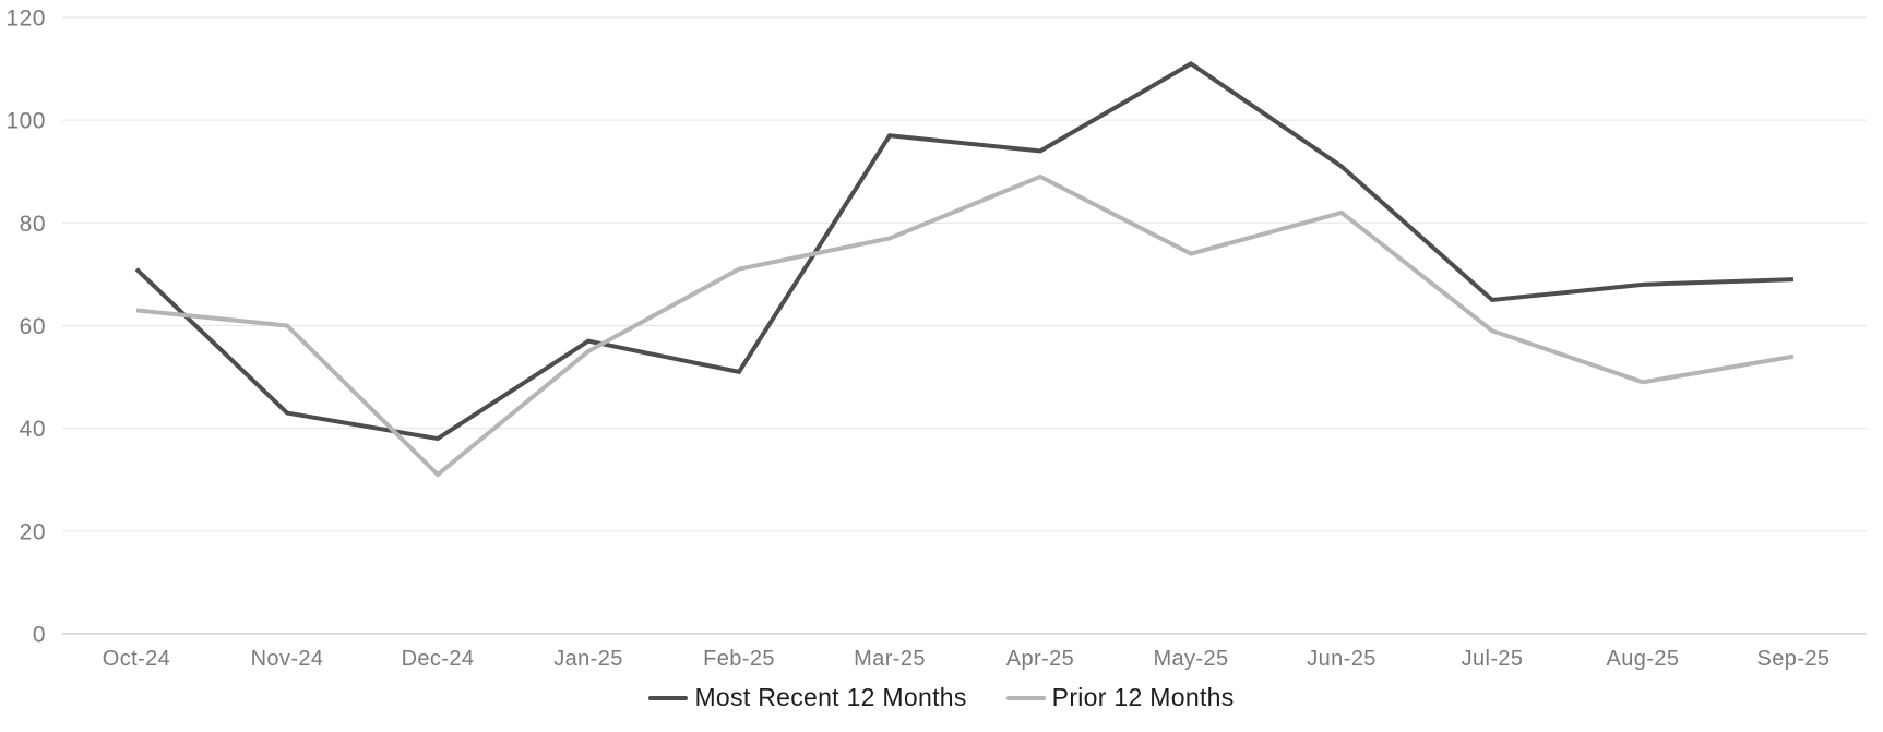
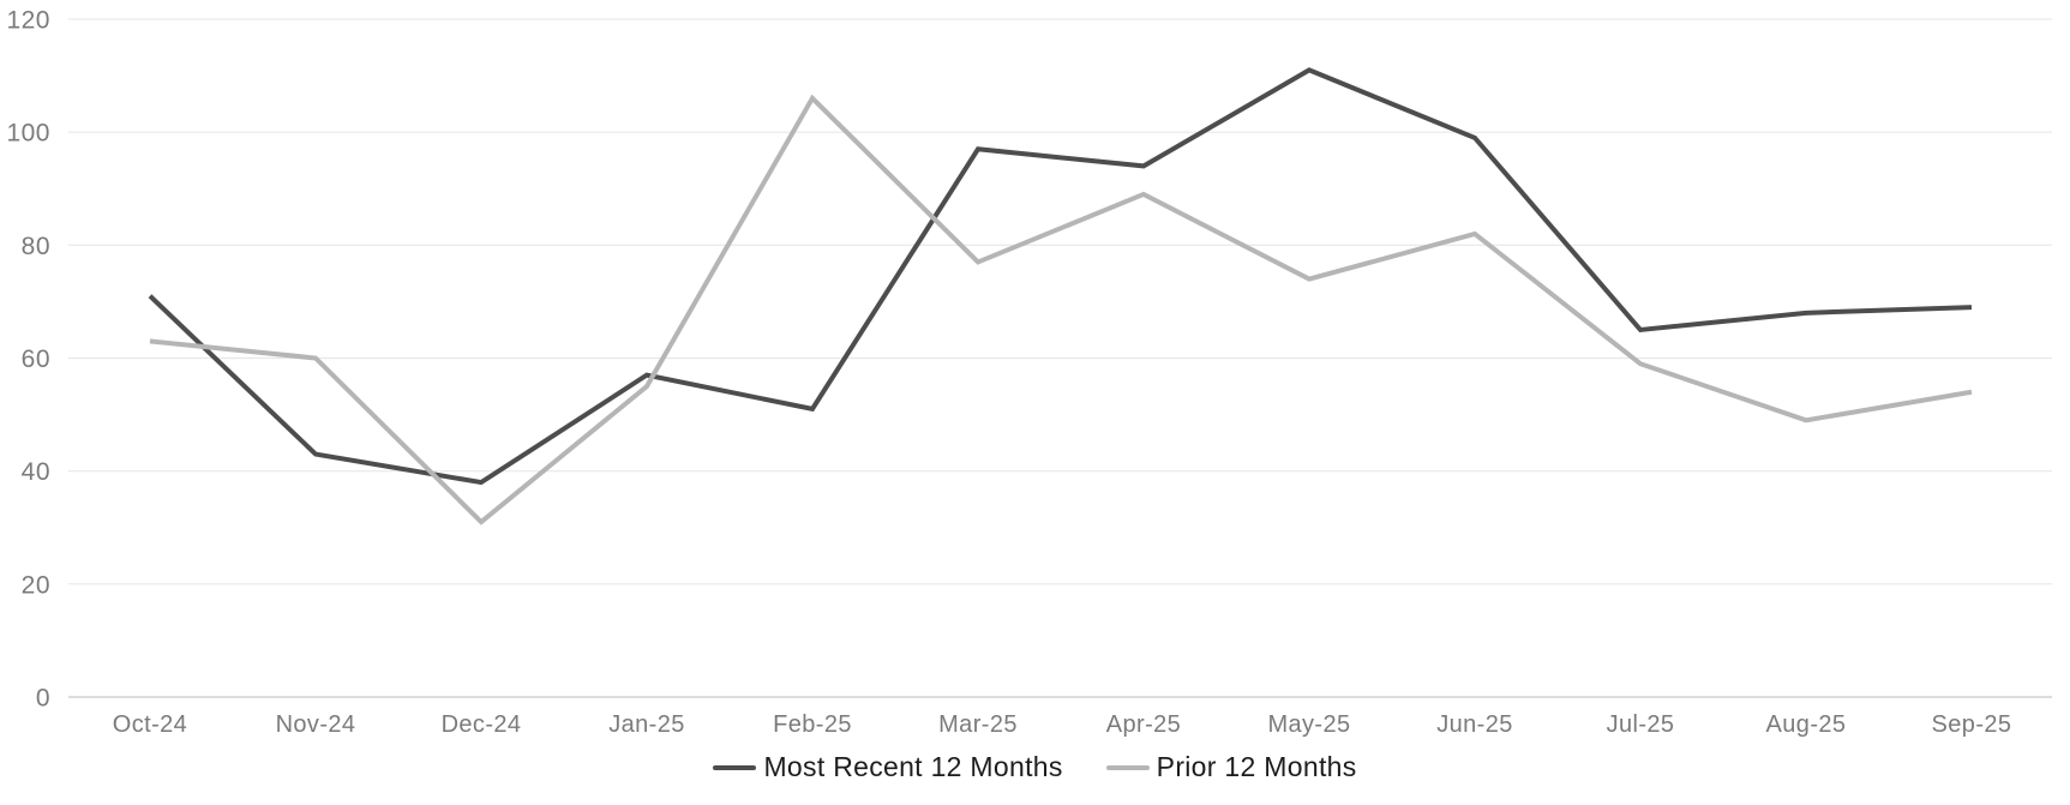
Prior 12 Months/Feb-25: 71 -> 106
Most Recent 12 Months/Jun-25: 91 -> 99
